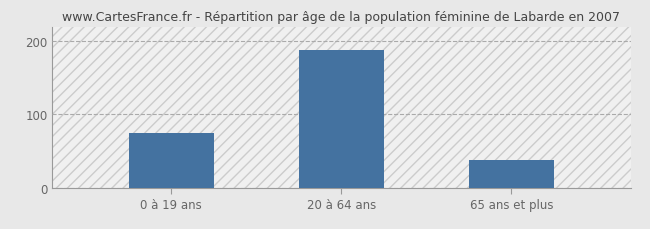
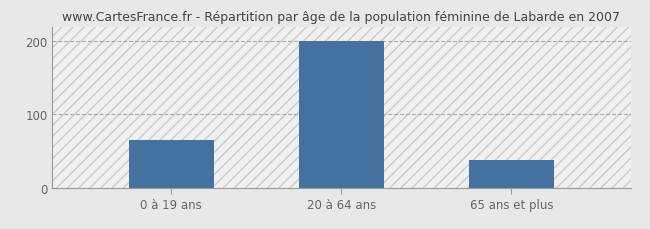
0 à 19 ans: 74 -> 65
20 à 64 ans: 188 -> 201
